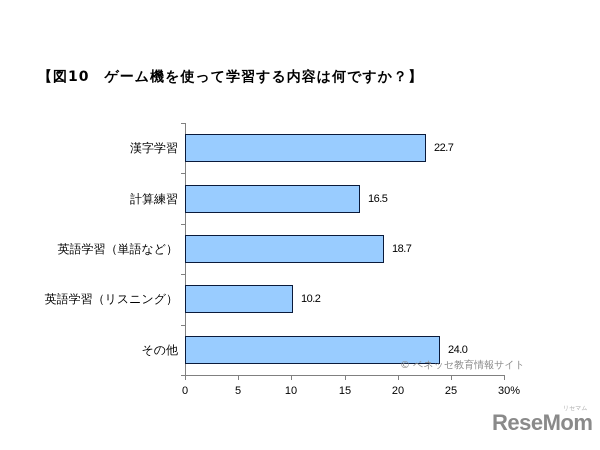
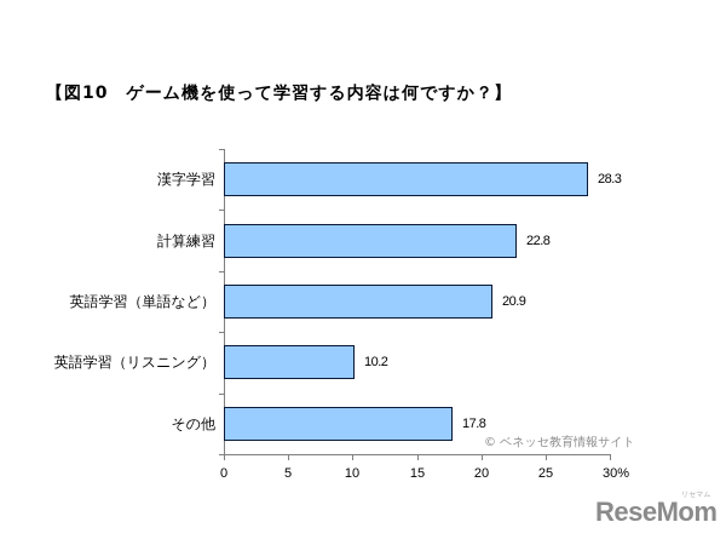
漢字学習: 22.7 -> 28.3
計算練習: 16.5 -> 22.8
英語学習（単語など）: 18.7 -> 20.9
その他: 24.0 -> 17.8
